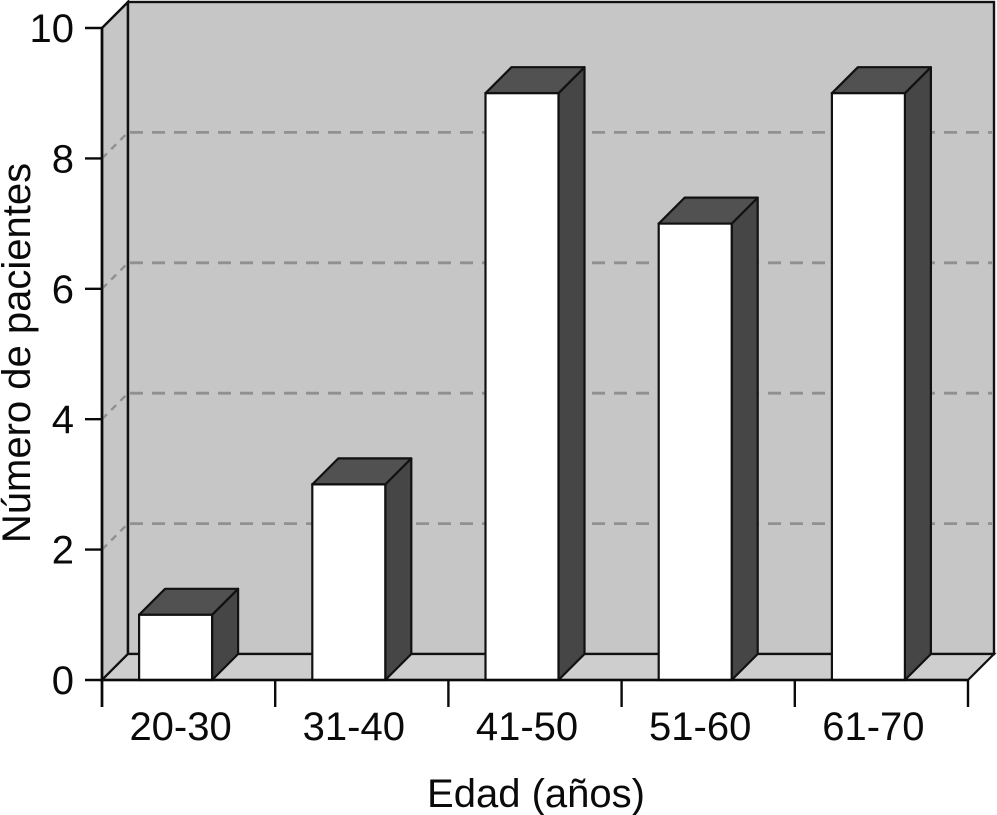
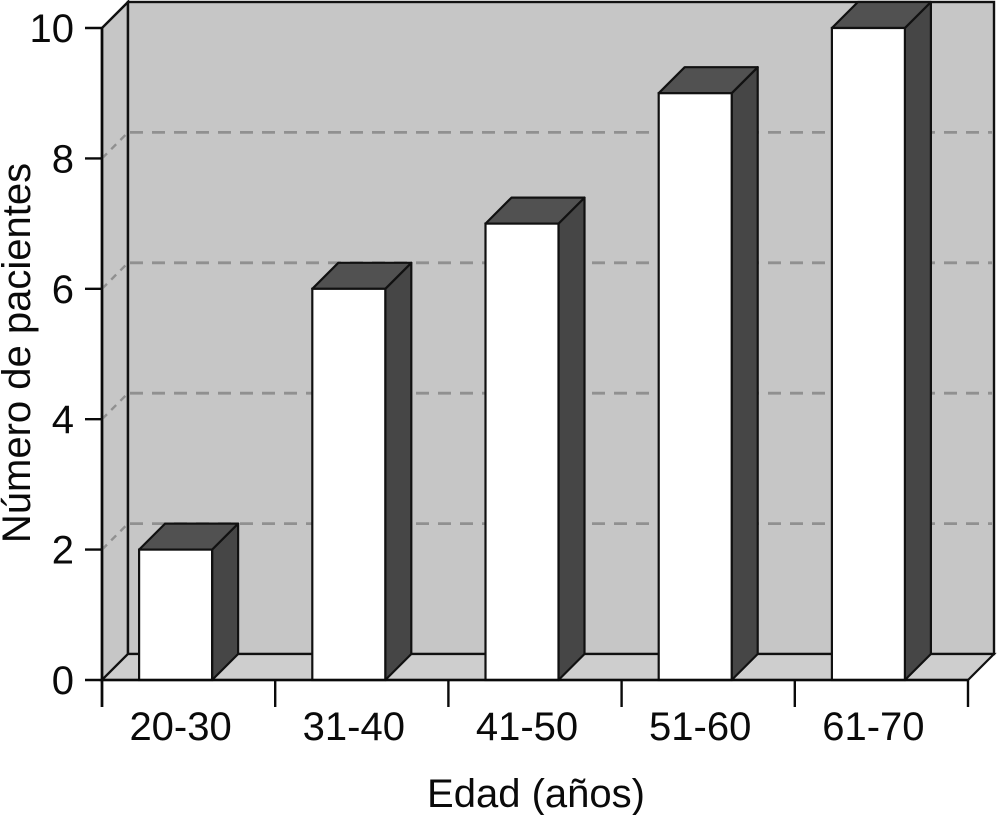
20-30: 1 -> 2
31-40: 3 -> 6
41-50: 9 -> 7
51-60: 7 -> 9
61-70: 9 -> 10
